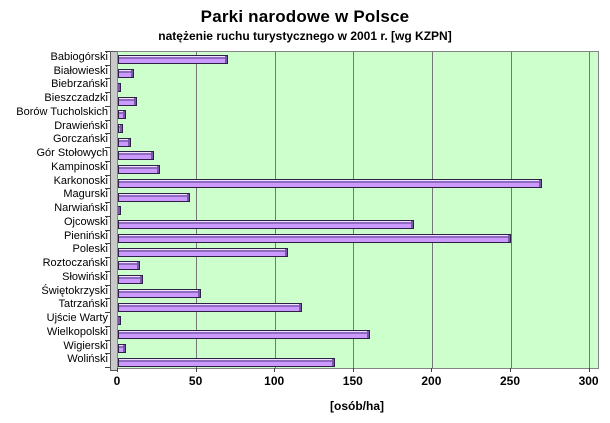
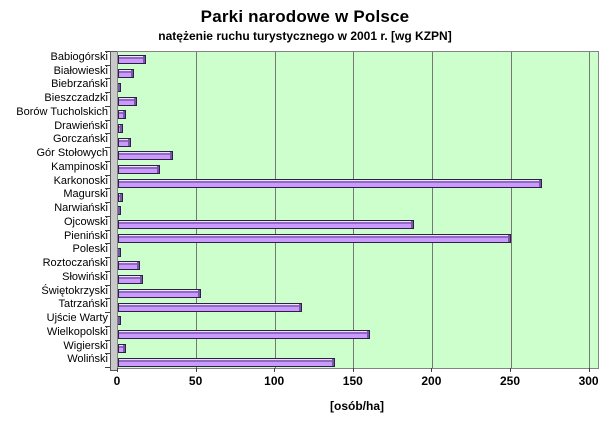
Babiogórski: 70 -> 18
Gór Stołowych: 23 -> 35
Magurski: 46 -> 3
Poleski: 108 -> 2
